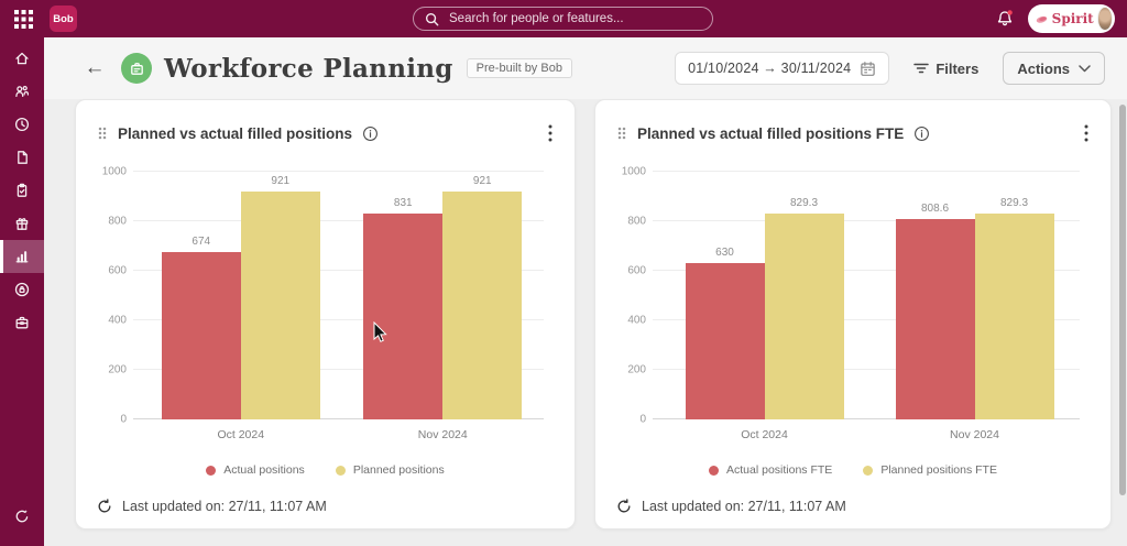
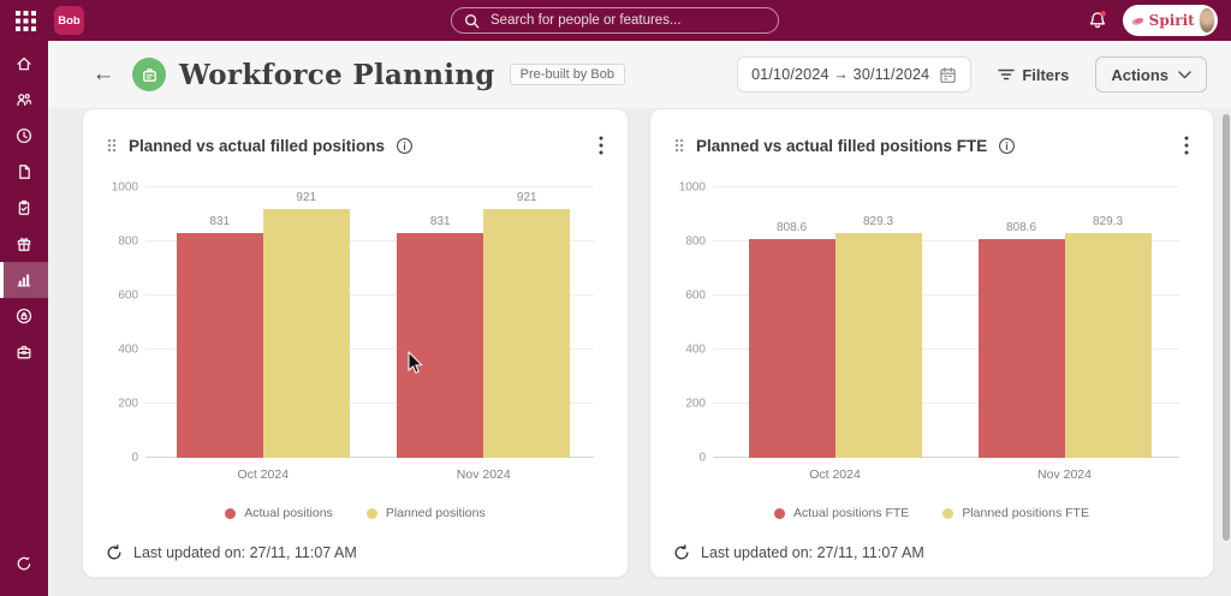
Planned vs actual filled positions/Actual positions/Oct 2024: 674 -> 831
Planned vs actual filled positions FTE/Actual positions FTE/Oct 2024: 630 -> 808.6
